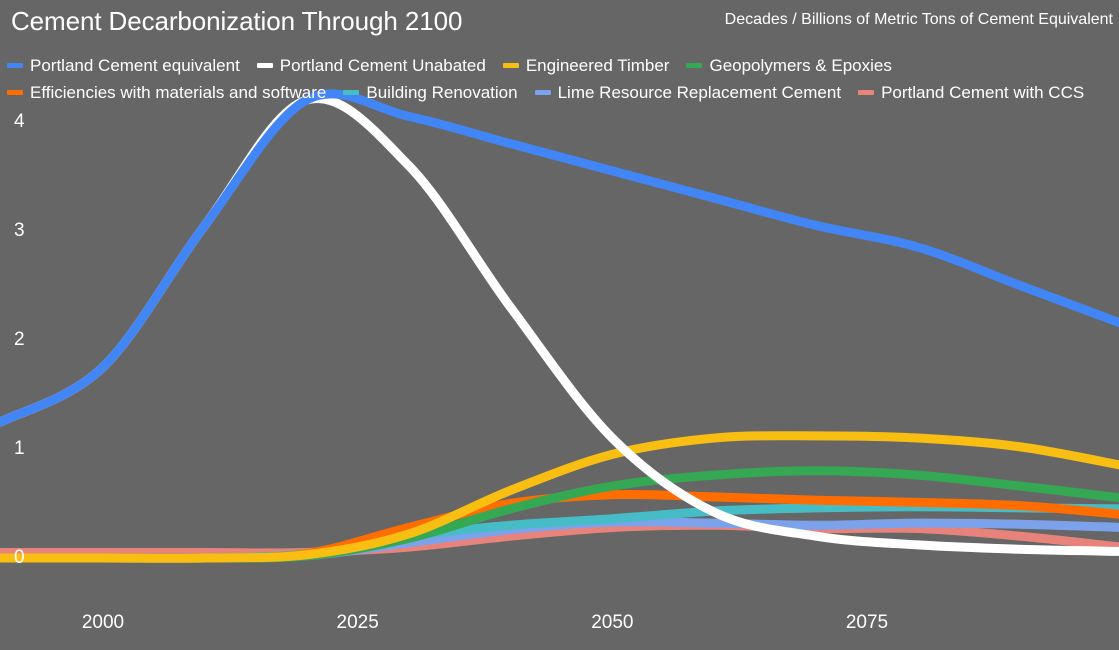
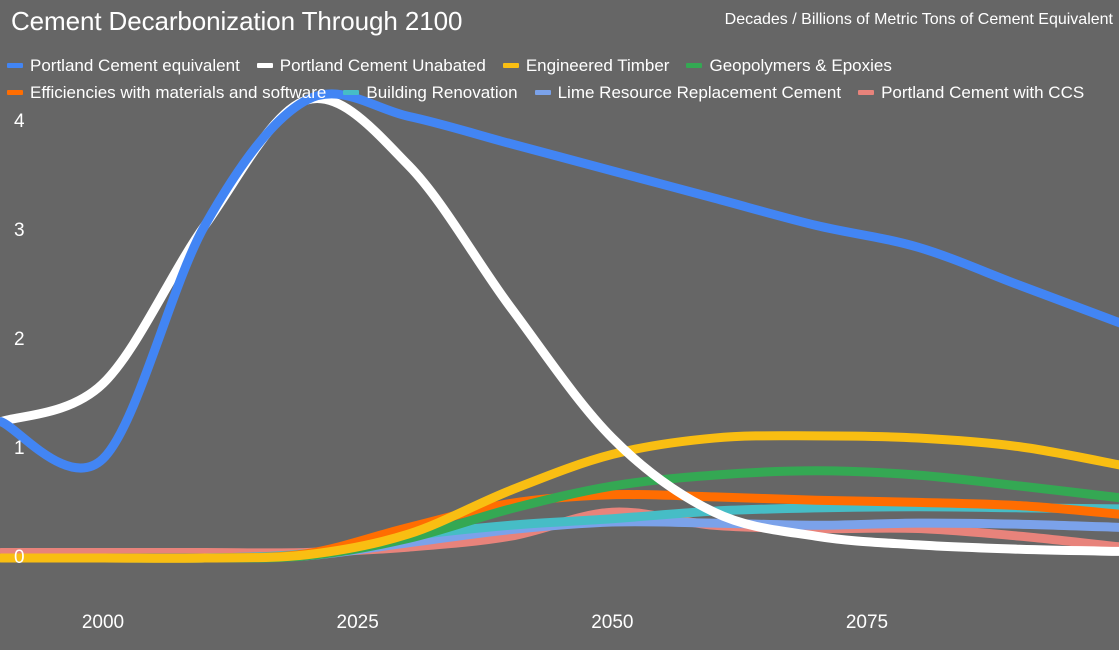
Portland Cement equivalent/2000: 1.75 -> 0.91
Portland Cement Unabated/2000: 1.75 -> 1.60
Portland Cement with CCS/2050: 0.28 -> 0.42
